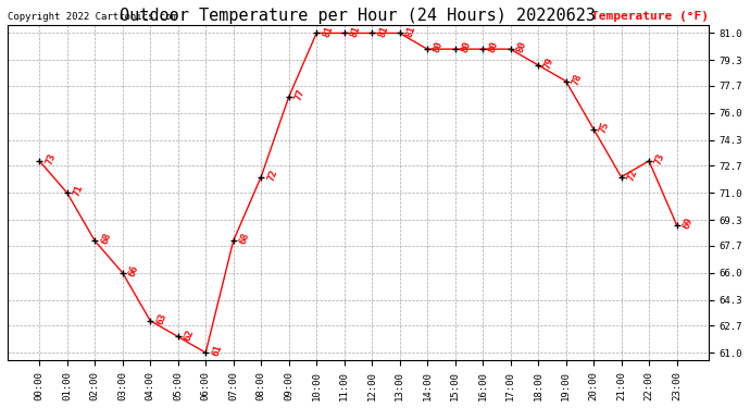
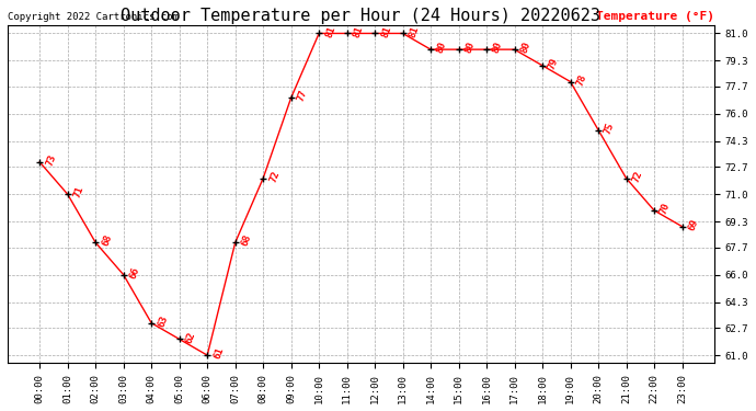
22:00: 73 -> 70
